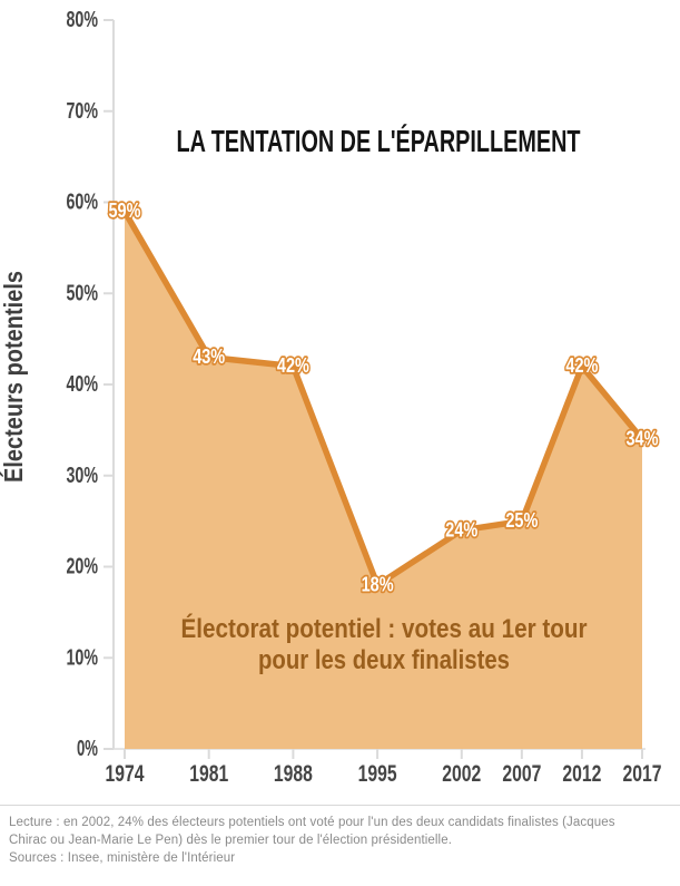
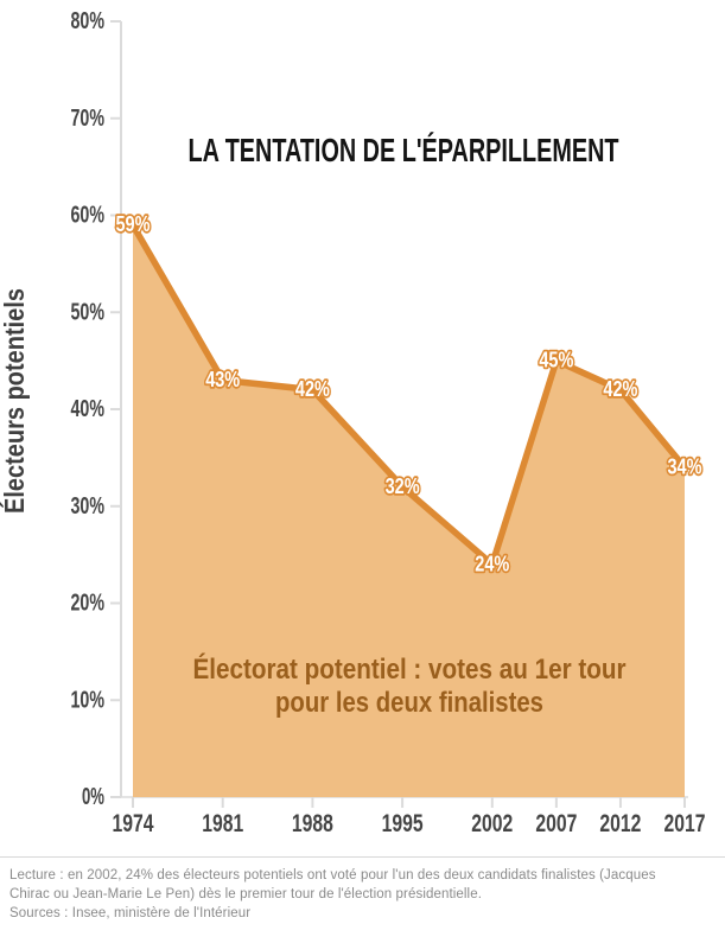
1995: 18% -> 32%
2007: 25% -> 45%
